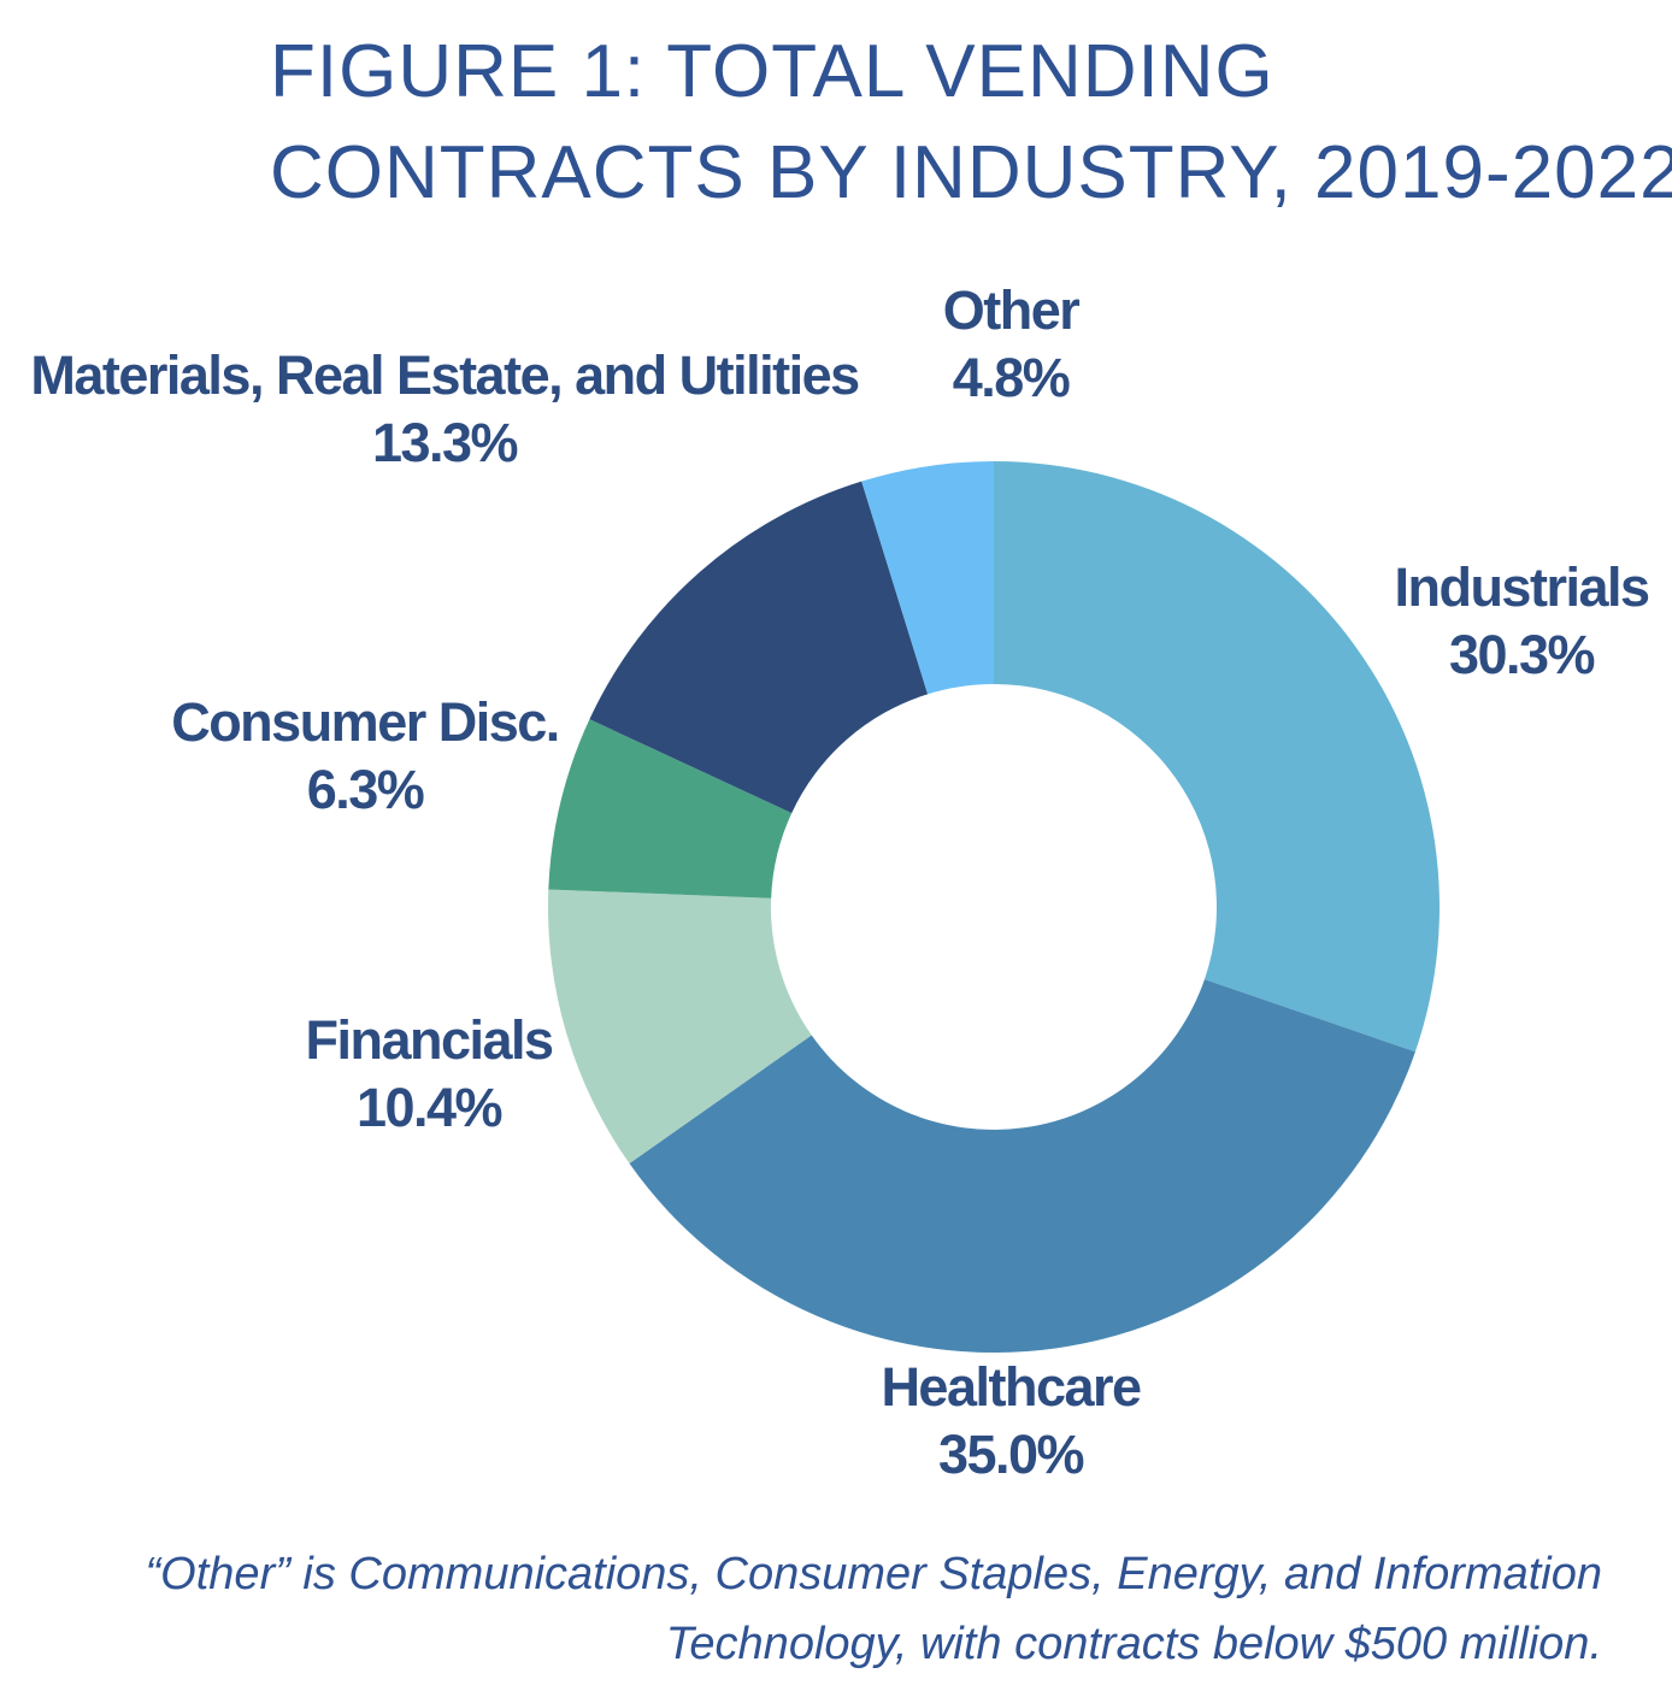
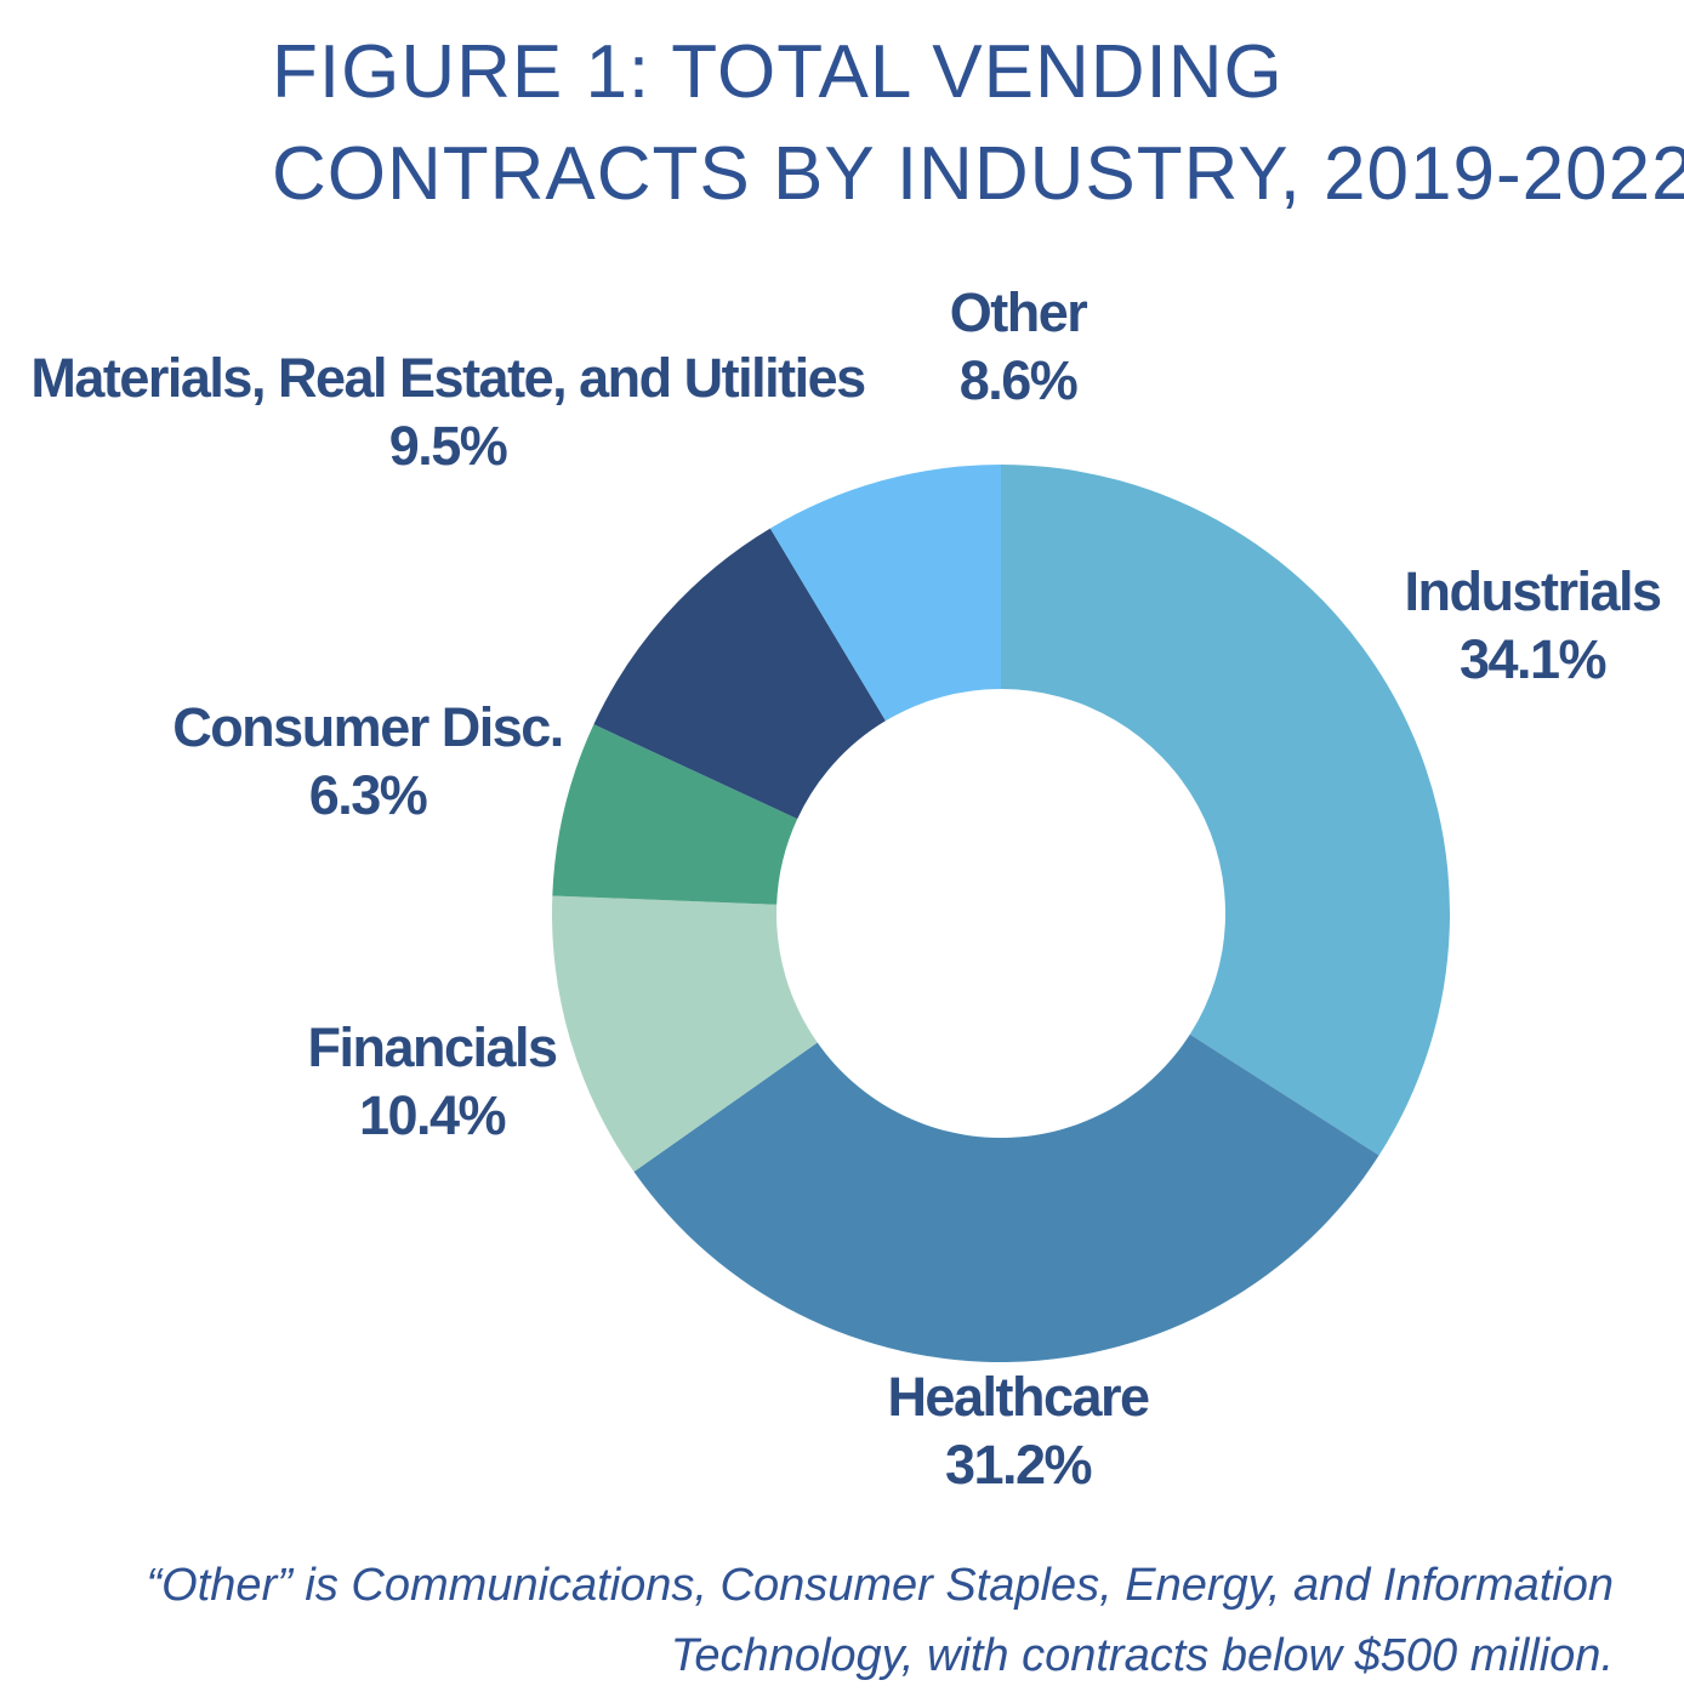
Industrials: 30.3% -> 34.1%
Healthcare: 35.0% -> 31.2%
Materials, Real Estate, and Utilities: 13.3% -> 9.5%
Other: 4.8% -> 8.6%
